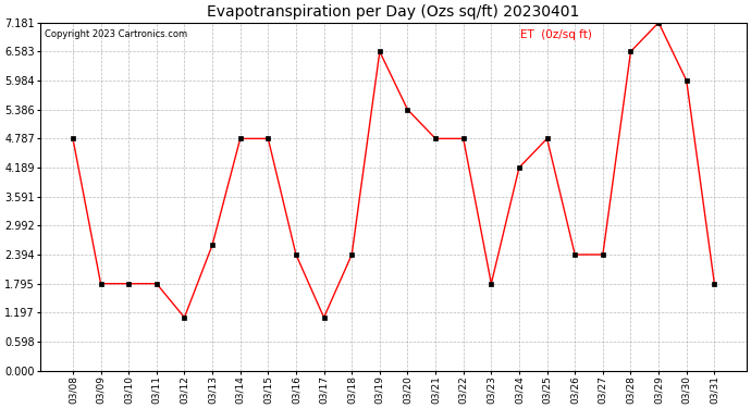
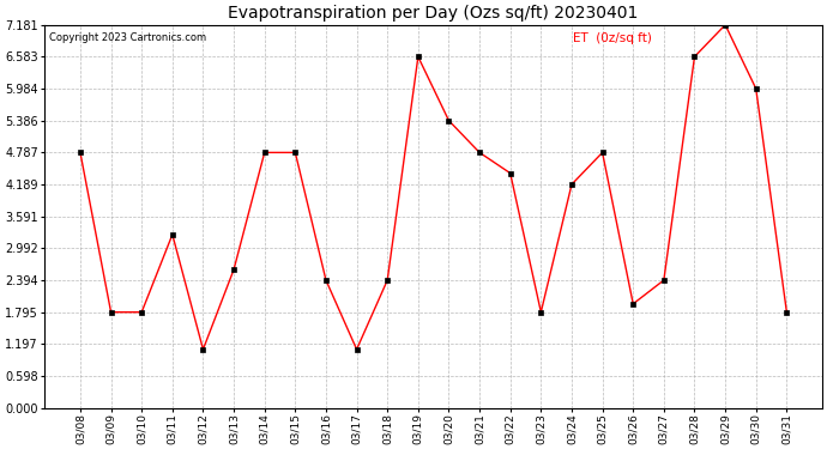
03/11: 1.79 -> 3.25
03/22: 4.79 -> 4.40
03/26: 2.39 -> 1.95
